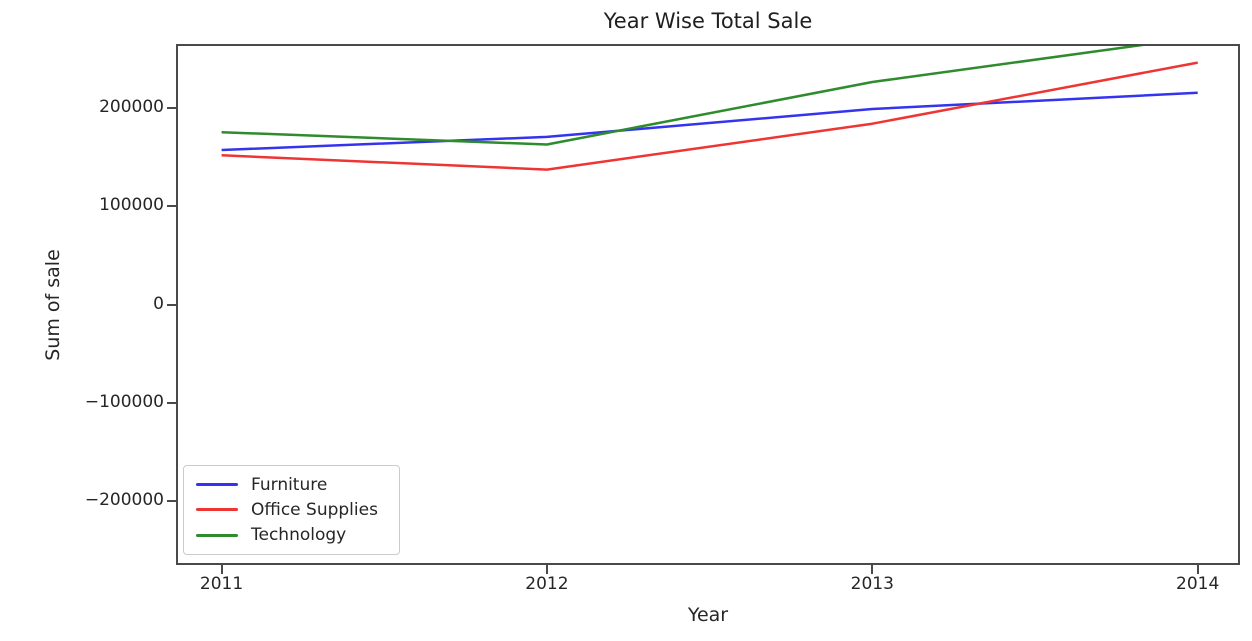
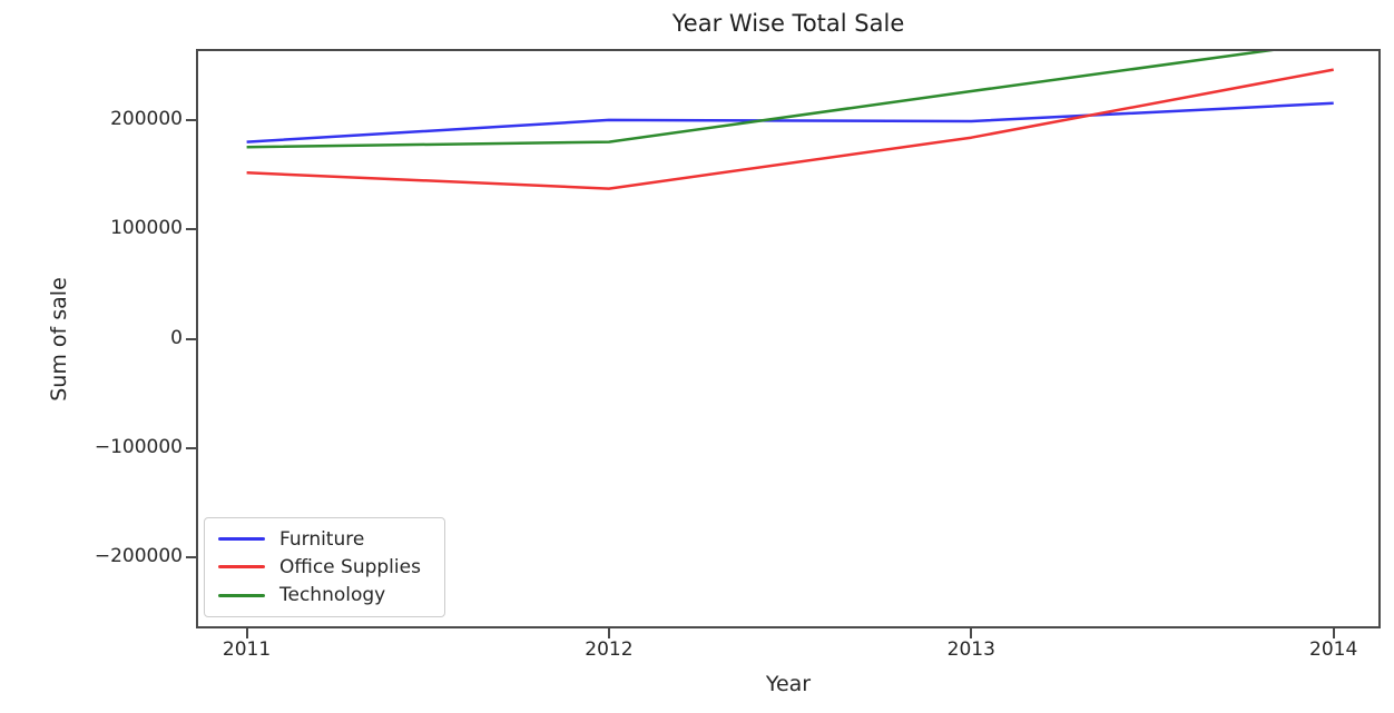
Furniture/2011: 160000 -> 180000
Furniture/2012: 170000 -> 200000
Technology/2012: 160000 -> 180000
